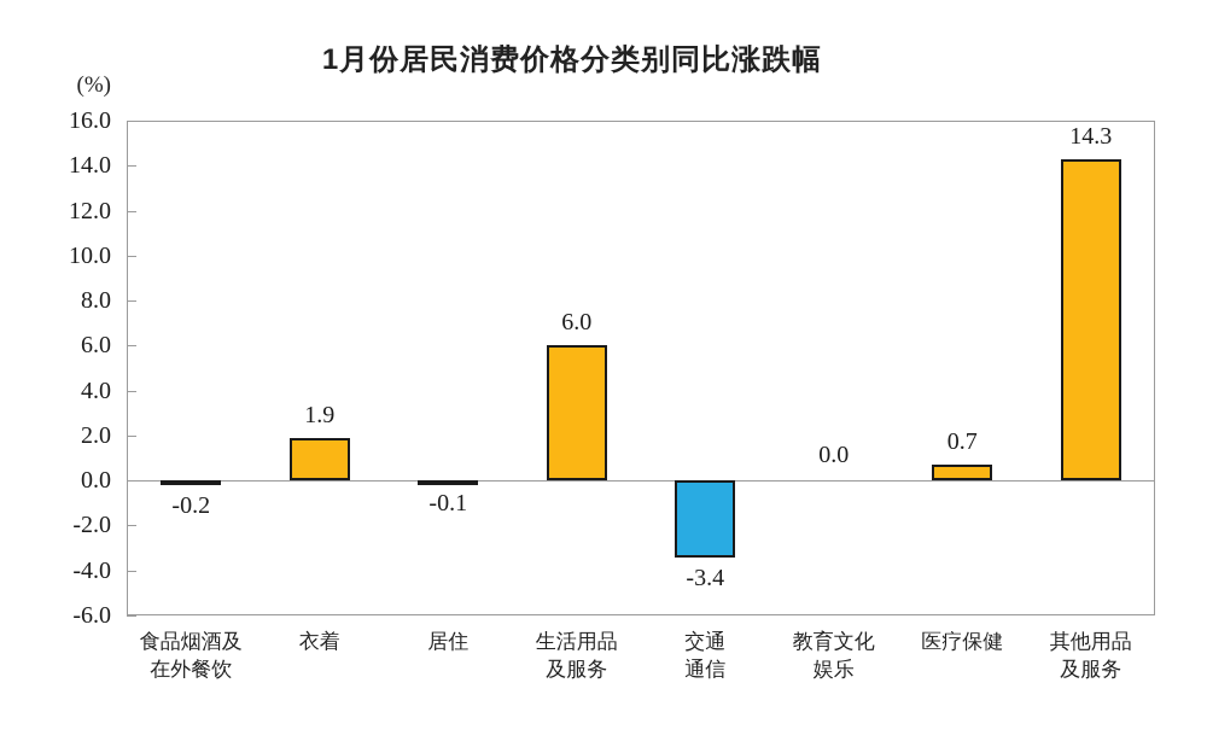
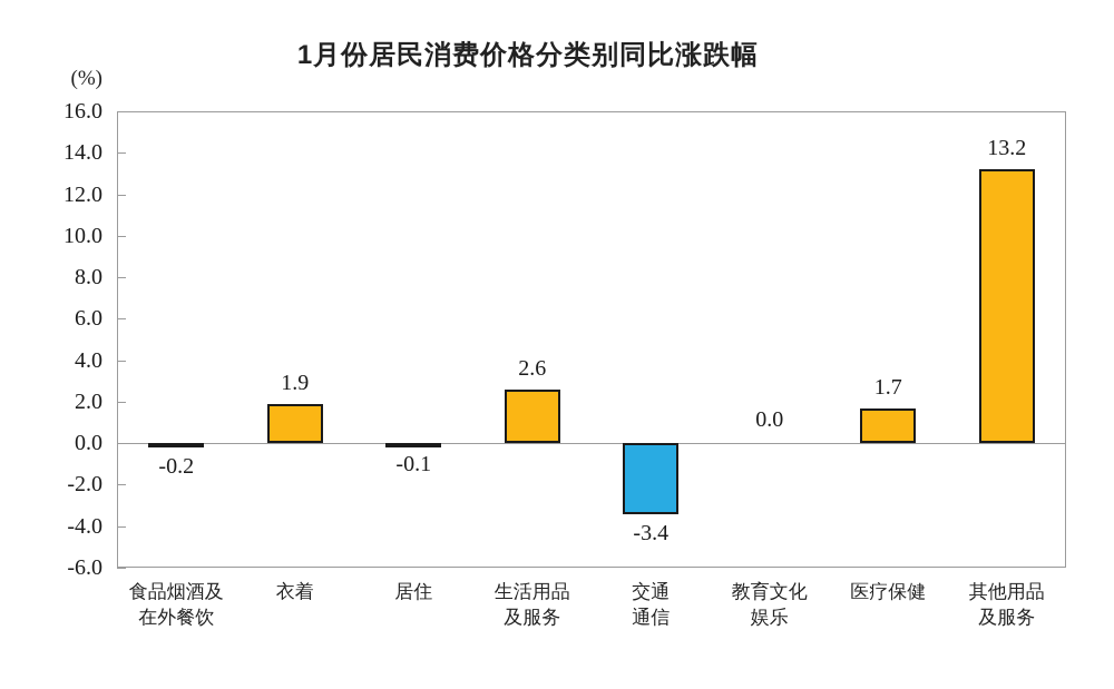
生活用品 及服务: 6.0 -> 2.6
医疗保健: 0.7 -> 1.7
其他用品 及服务: 14.3 -> 13.2
